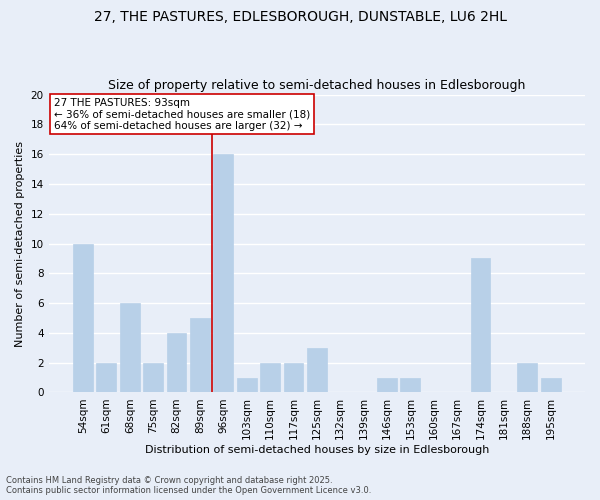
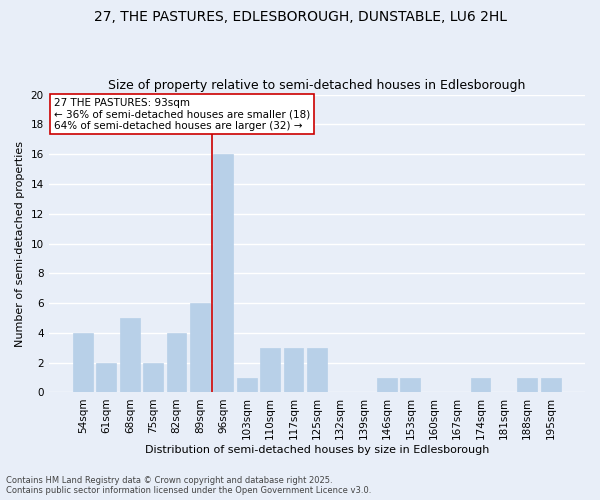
54sqm: 10 -> 4
68sqm: 6 -> 5
89sqm: 5 -> 6
110sqm: 2 -> 3
117sqm: 2 -> 3
174sqm: 9 -> 1
188sqm: 2 -> 1
